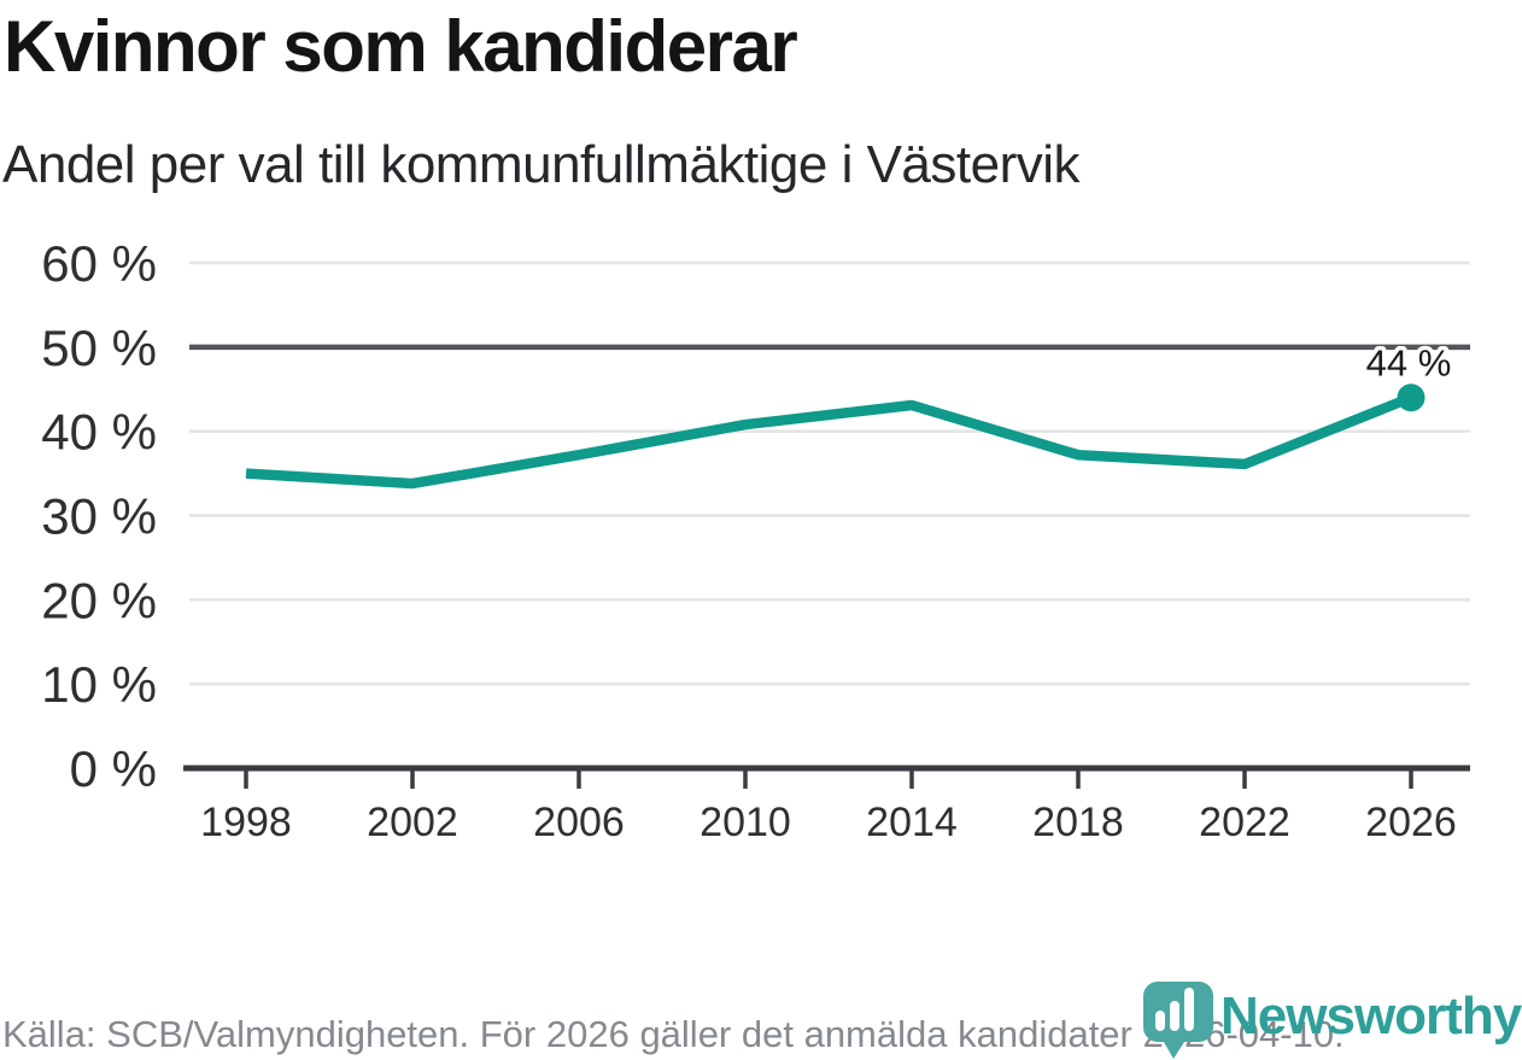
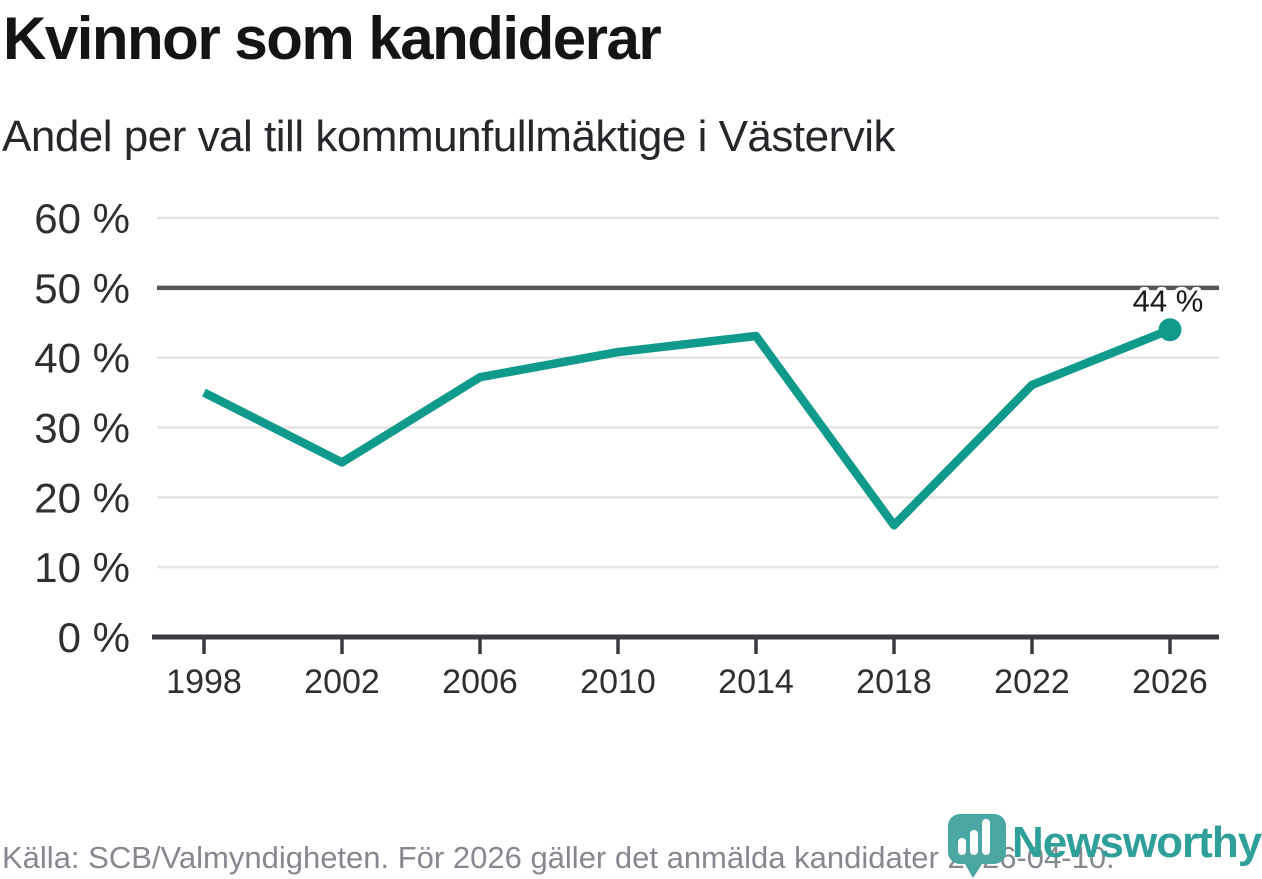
2002: 34% -> 25%
2018: 37% -> 16%
